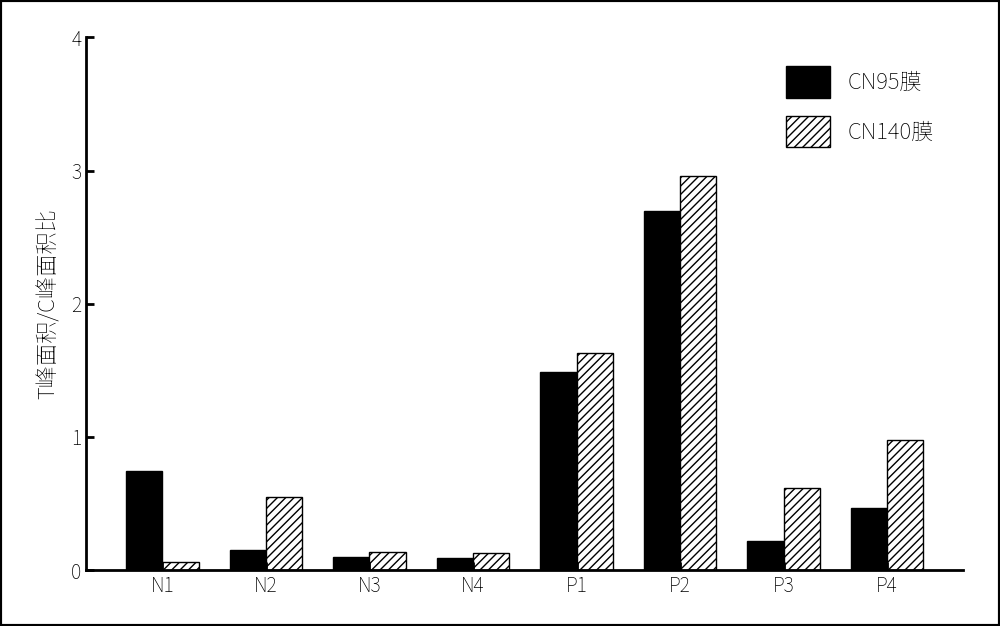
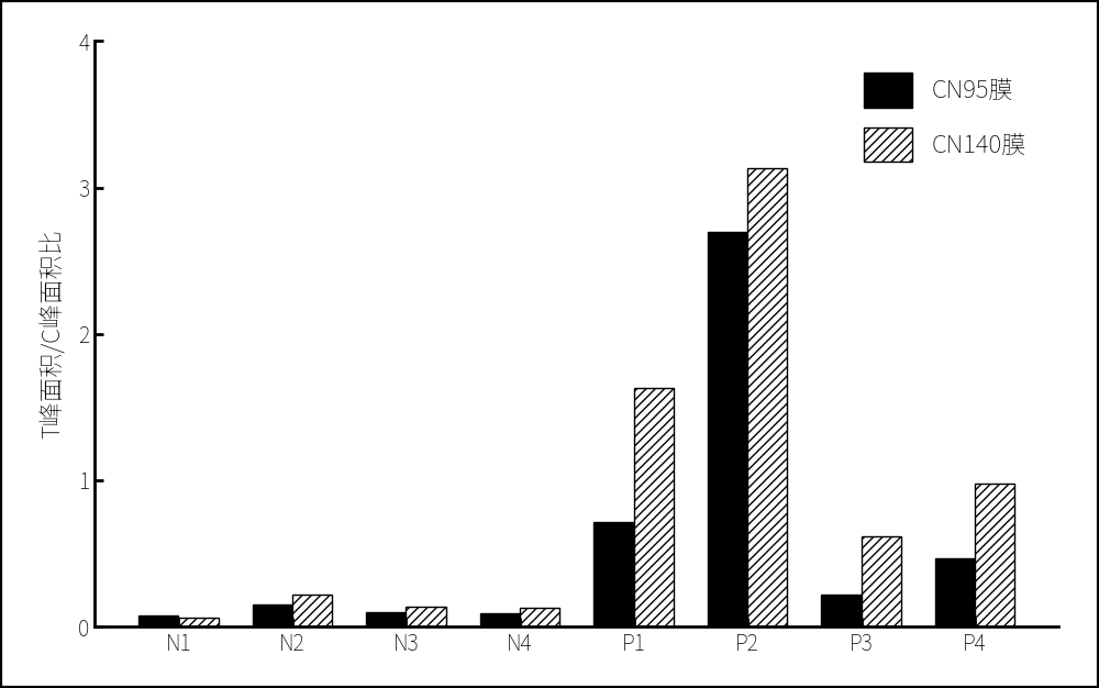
CN95膜/N1: 0.75 -> 0.08
CN140膜/N2: 0.55 -> 0.22
CN95膜/P1: 1.49 -> 0.72
CN140膜/P2: 2.96 -> 3.13
